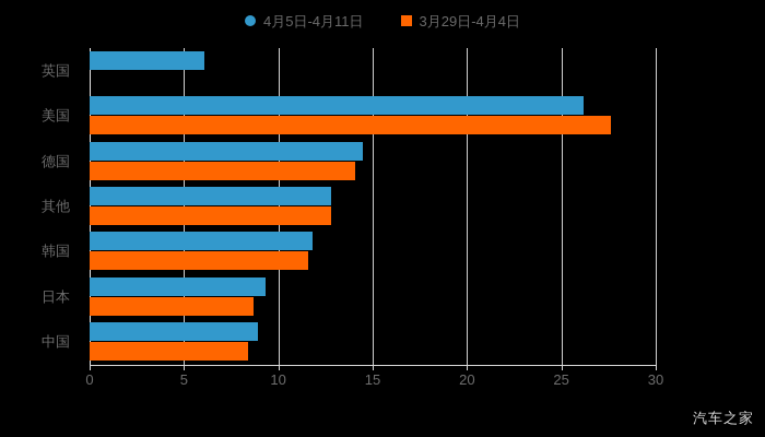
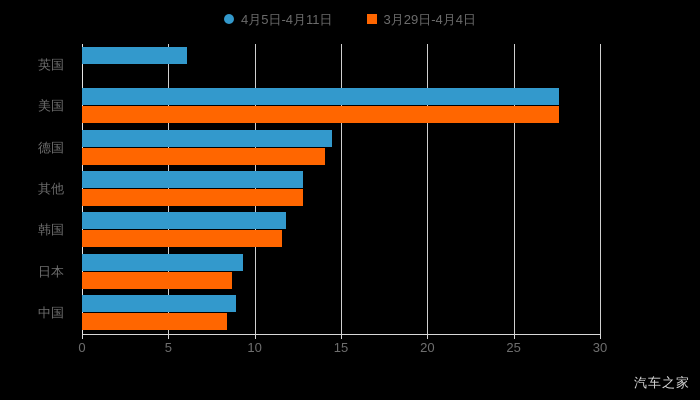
4月5日-4月11日/美国: 26.2 -> 27.6
